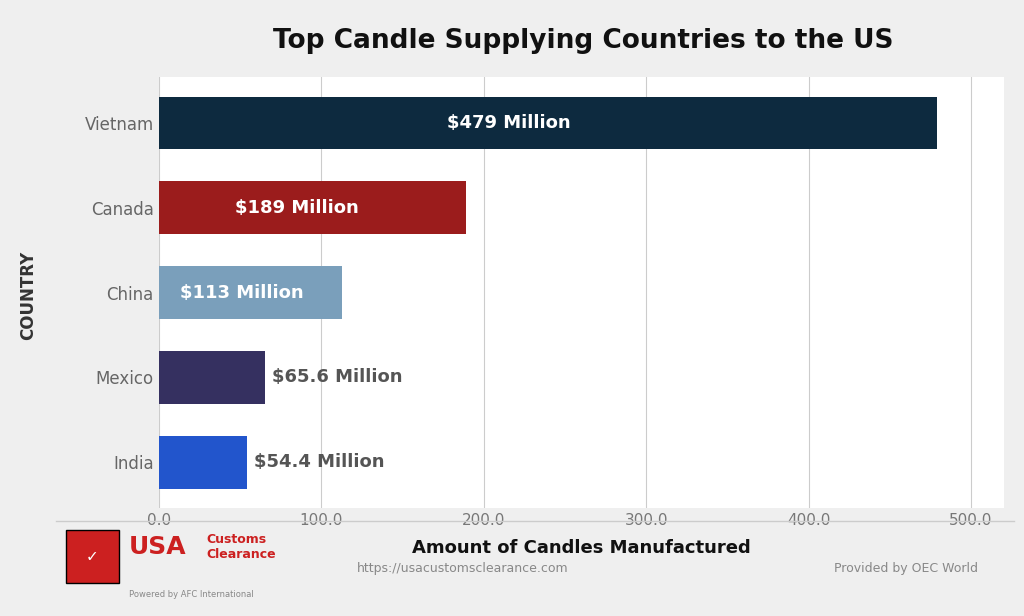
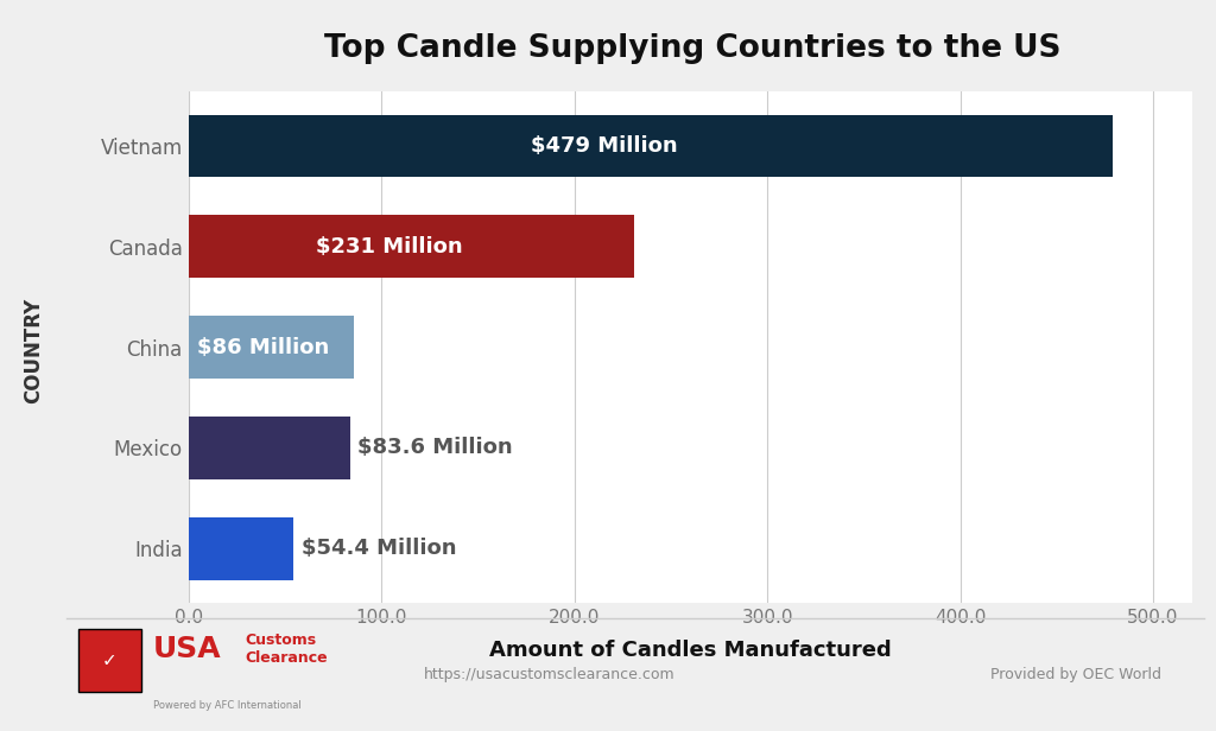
Canada: $189 -> $231
China: $113 -> $86
Mexico: $65.6 -> $83.6
